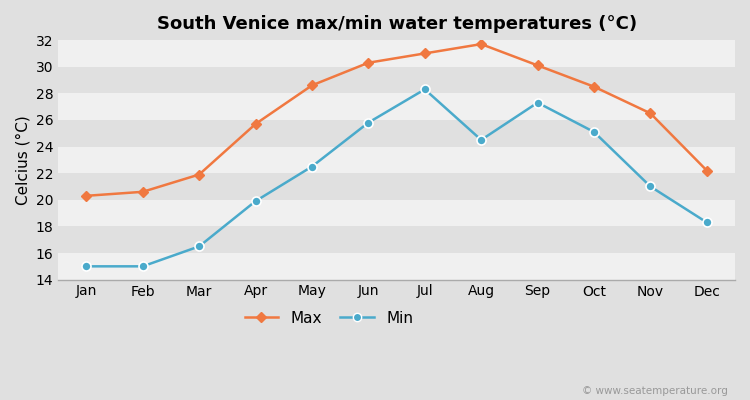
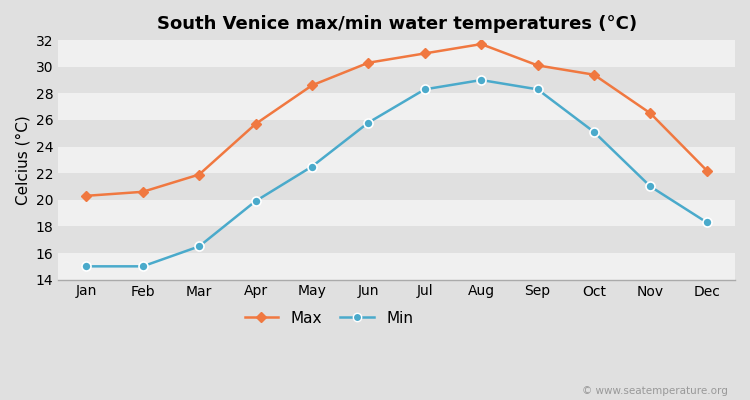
Min/Aug: 24.5 -> 29.0
Min/Sep: 27.3 -> 28.3
Max/Oct: 28.5 -> 29.4
